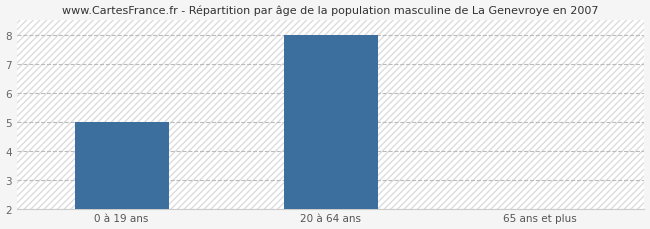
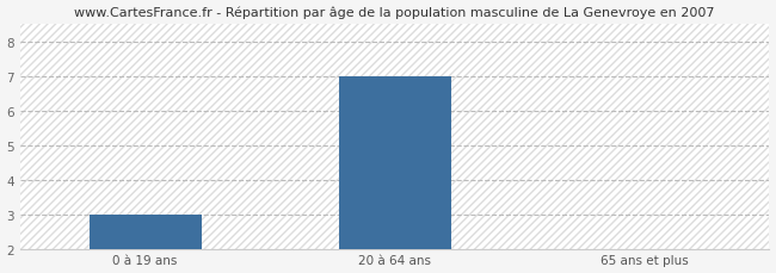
0 à 19 ans: 5.00 -> 3.00
20 à 64 ans: 8.00 -> 7.00
